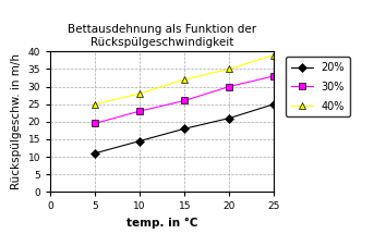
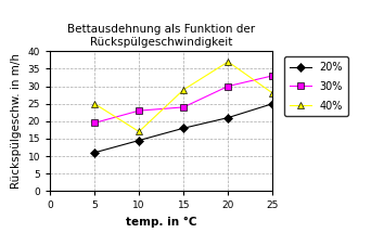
40%/10: 28 -> 17
30%/15: 26.0 -> 24.0
40%/15: 32 -> 29
40%/20: 35 -> 37
40%/25: 39 -> 28
